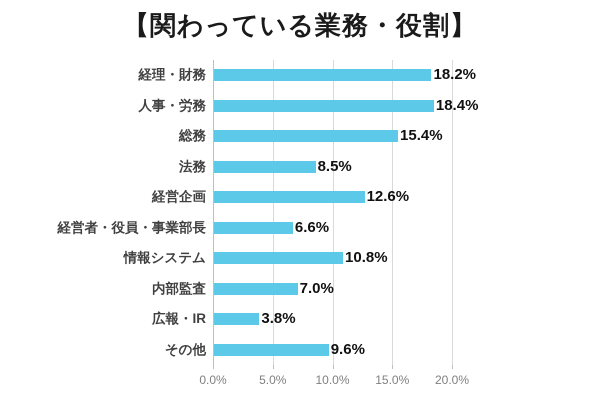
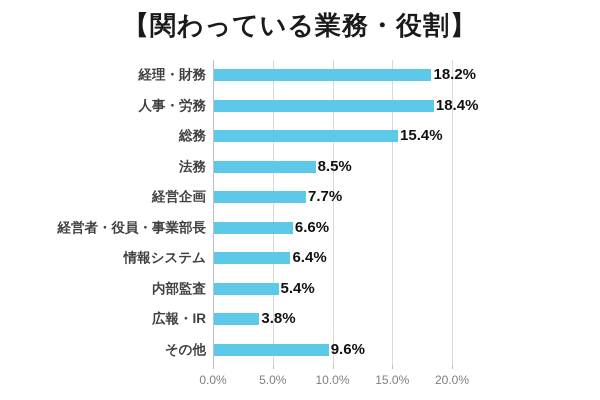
経営企画: 12.6% -> 7.7%
情報システム: 10.8% -> 6.4%
内部監査: 7.0% -> 5.4%
